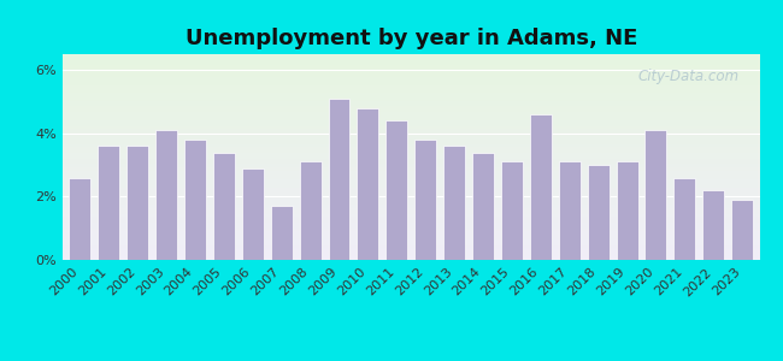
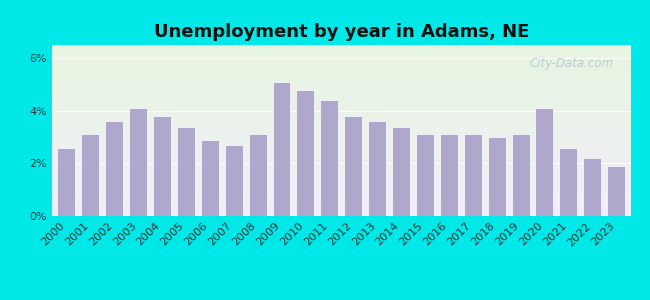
2001: 3.6% -> 3.1%
2007: 1.7% -> 2.7%
2016: 4.6% -> 3.1%
